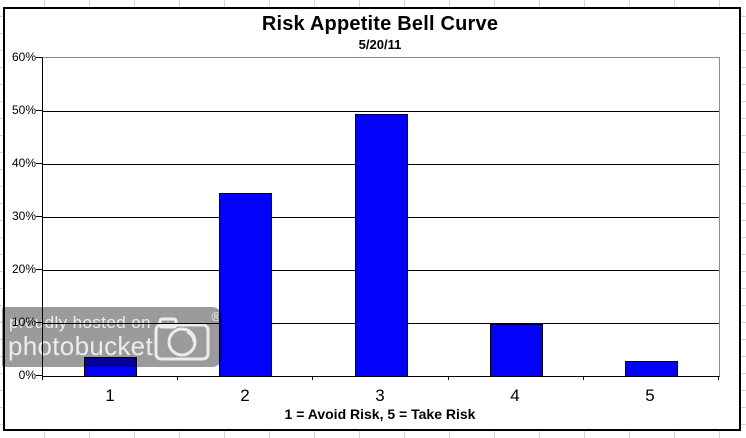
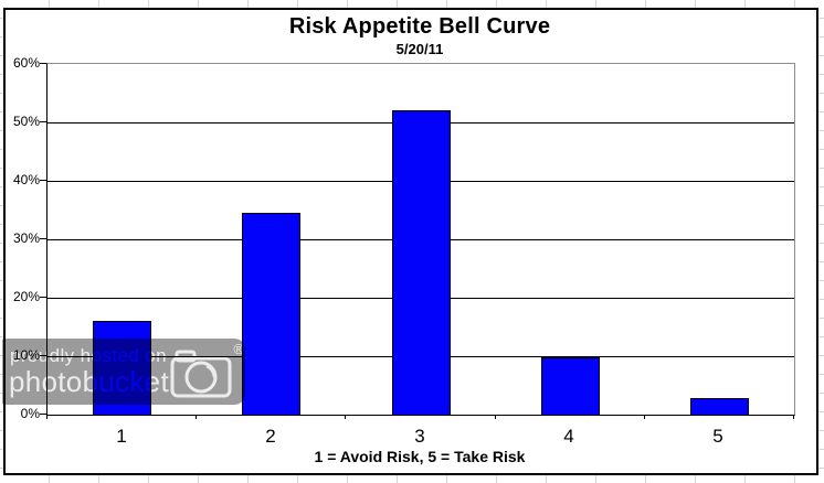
1: 4% -> 16%
3: 50% -> 52%
